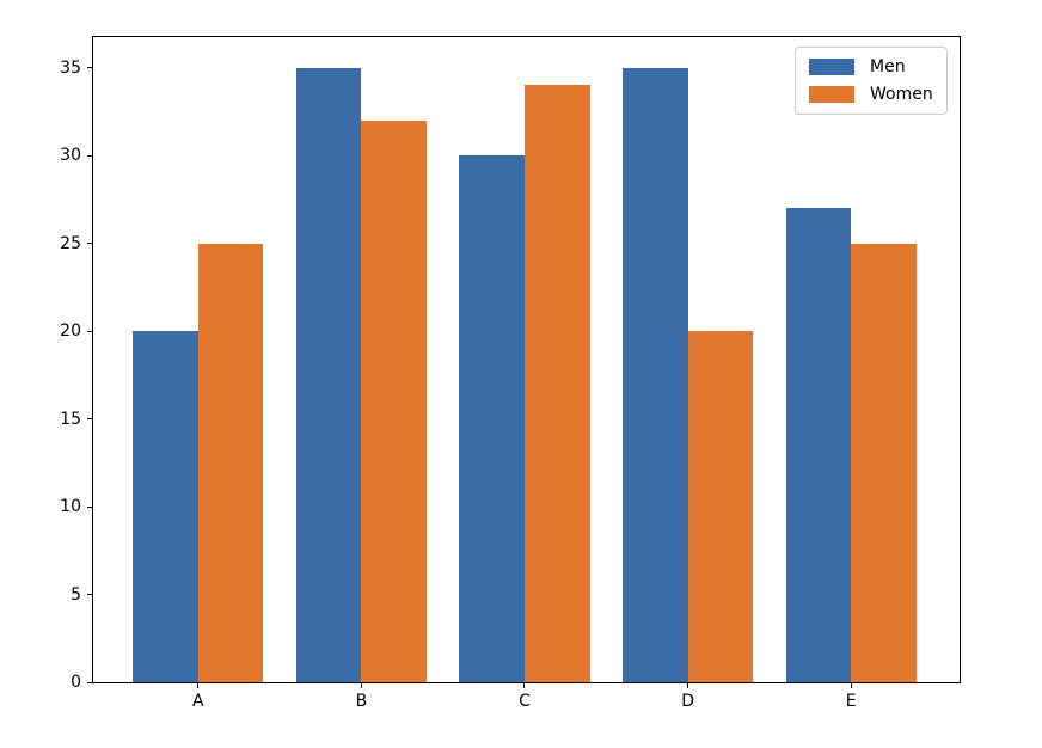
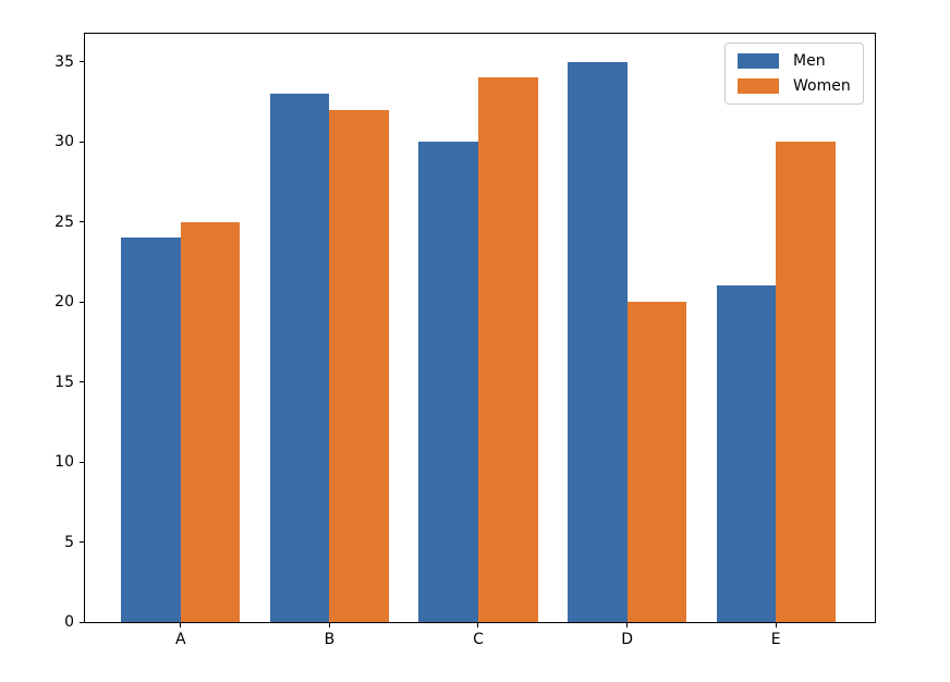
Men/A: 20 -> 24
Men/B: 35 -> 33
Men/E: 27 -> 21
Women/E: 25 -> 30
